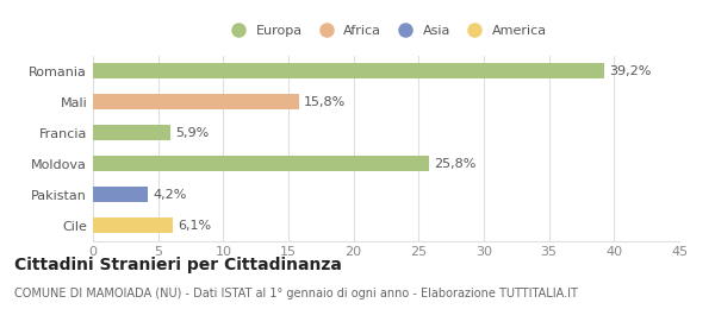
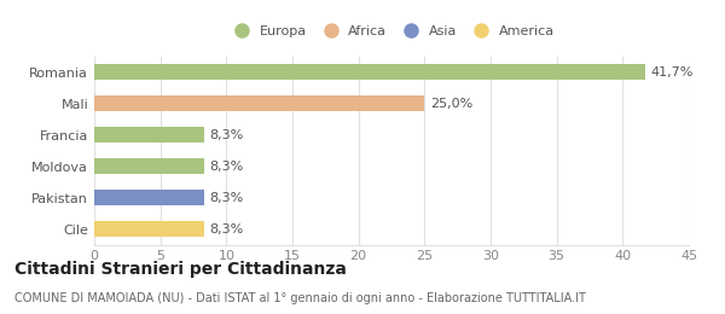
Romania: 39,2% -> 41,7%
Mali: 15,8% -> 25,0%
Francia: 5,9% -> 8,3%
Moldova: 25,8% -> 8,3%
Pakistan: 4,2% -> 8,3%
Cile: 6,1% -> 8,3%
